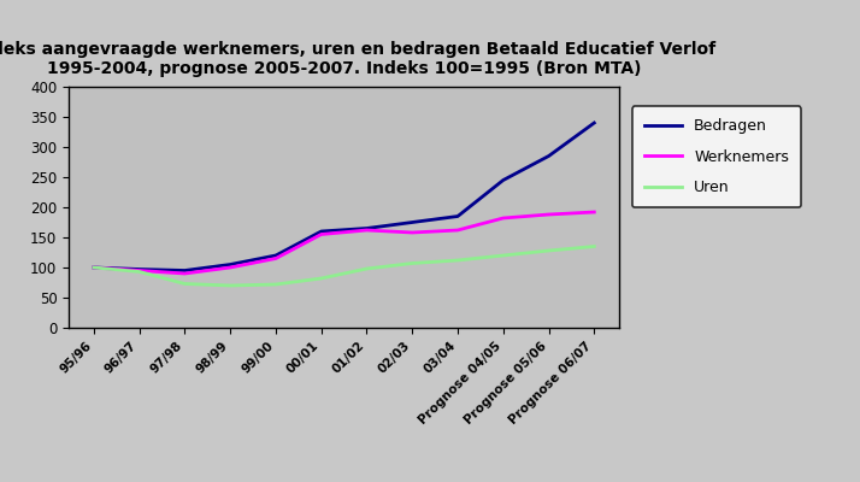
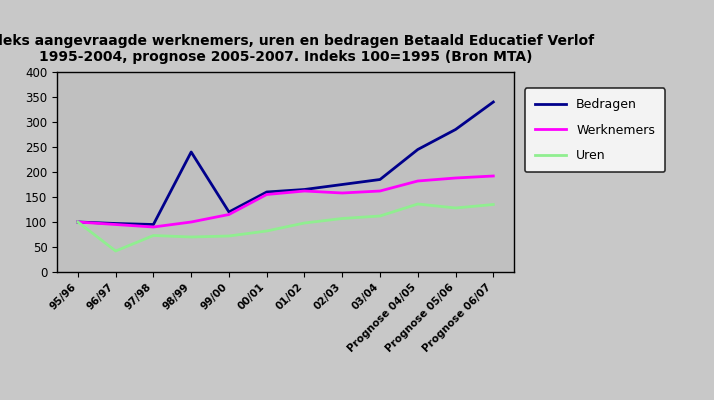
Uren/96/97: 93 -> 42
Bedragen/98/99: 105 -> 240
Uren/Prognose 04/05: 120 -> 136
